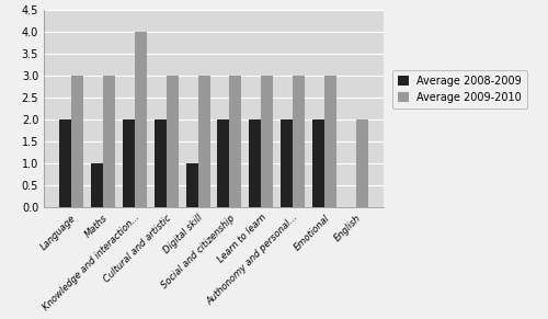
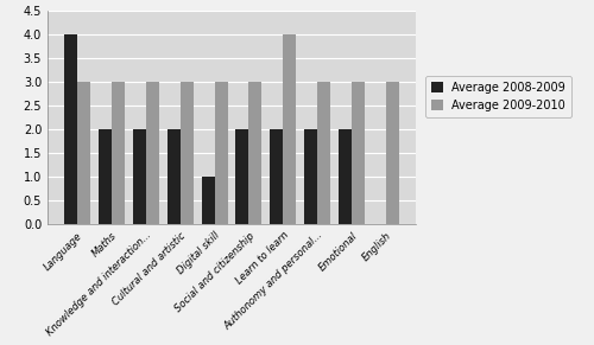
Average 2008-2009/Language: 2 -> 4
Average 2008-2009/Maths: 1 -> 2
Average 2009-2010/Knowledge and interaction...: 4 -> 3
Average 2009-2010/Learn to learn: 3 -> 4
Average 2009-2010/English: 2 -> 3
